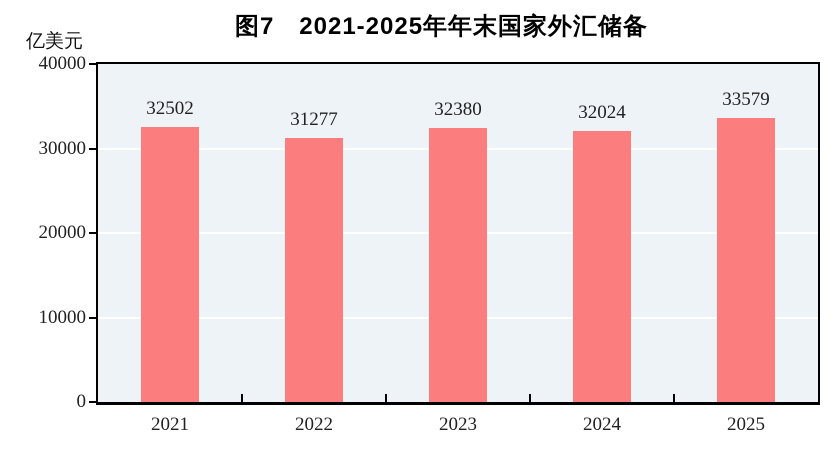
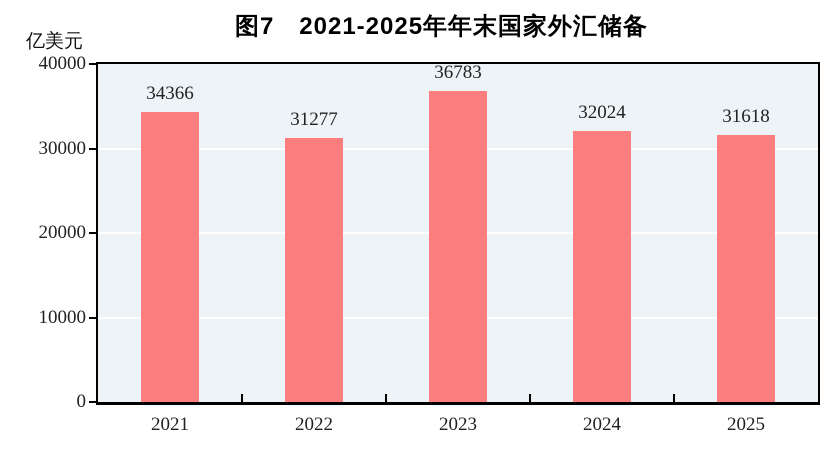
2021: 32502 -> 34366
2023: 32380 -> 36783
2025: 33579 -> 31618
